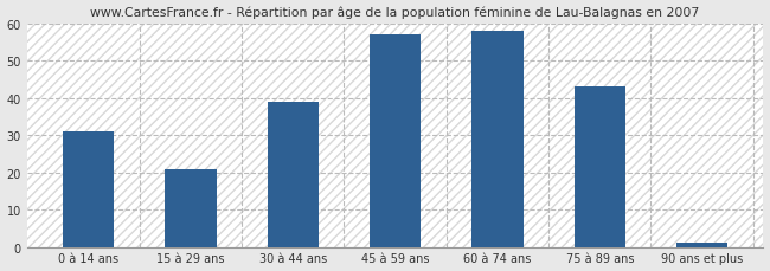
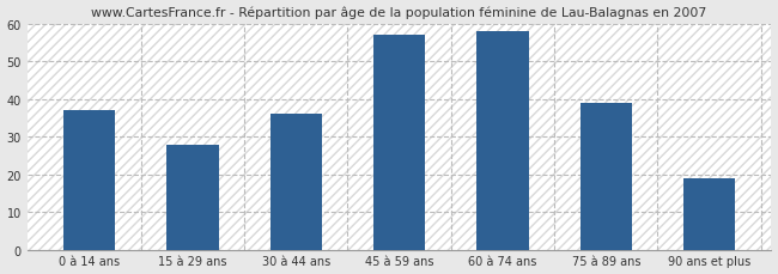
0 à 14 ans: 31 -> 37
15 à 29 ans: 21 -> 28
30 à 44 ans: 39 -> 36
75 à 89 ans: 43 -> 39
90 ans et plus: 1 -> 19
